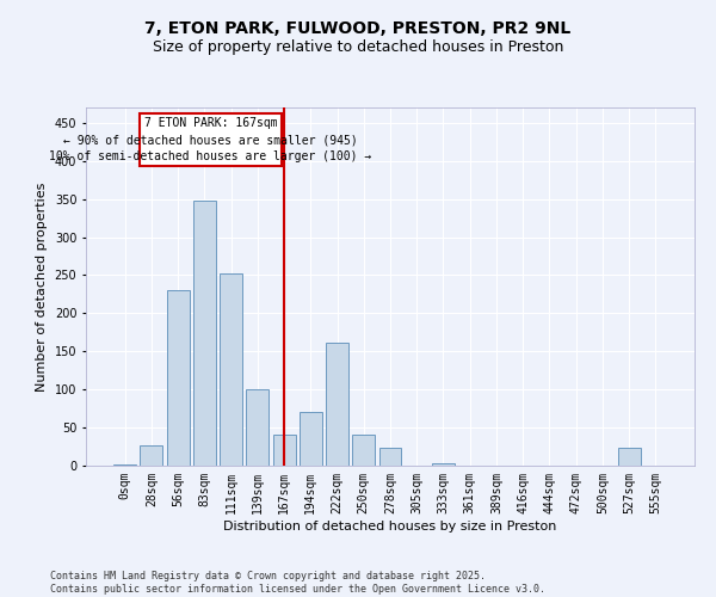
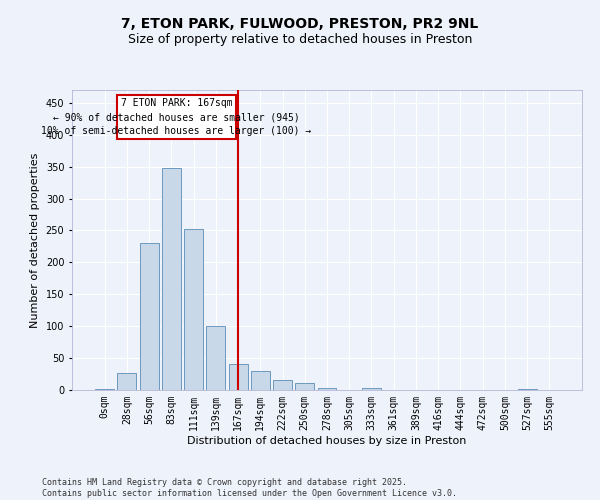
194sqm: 70 -> 30
222sqm: 162 -> 15
250sqm: 40 -> 11
278sqm: 24 -> 3
527sqm: 24 -> 2
